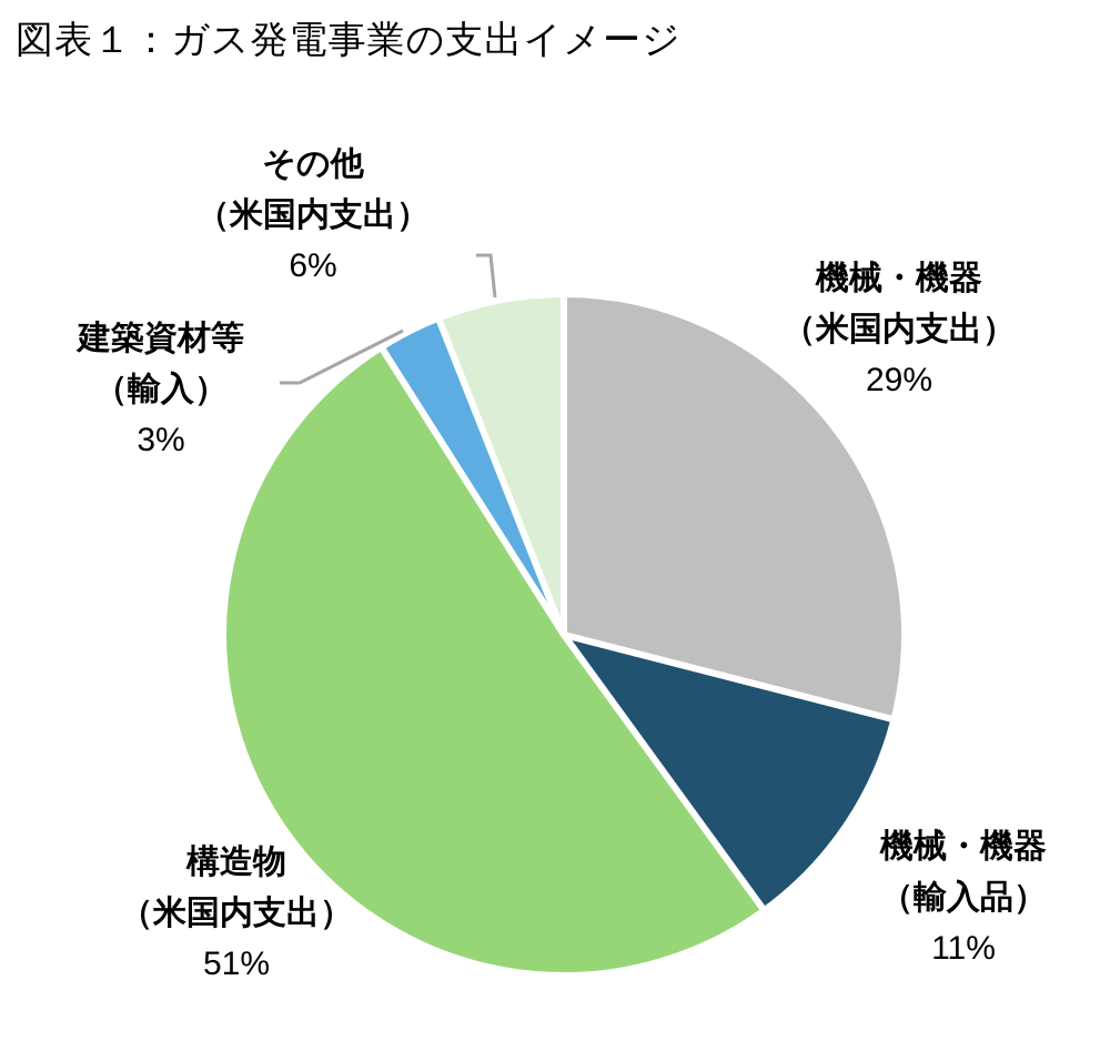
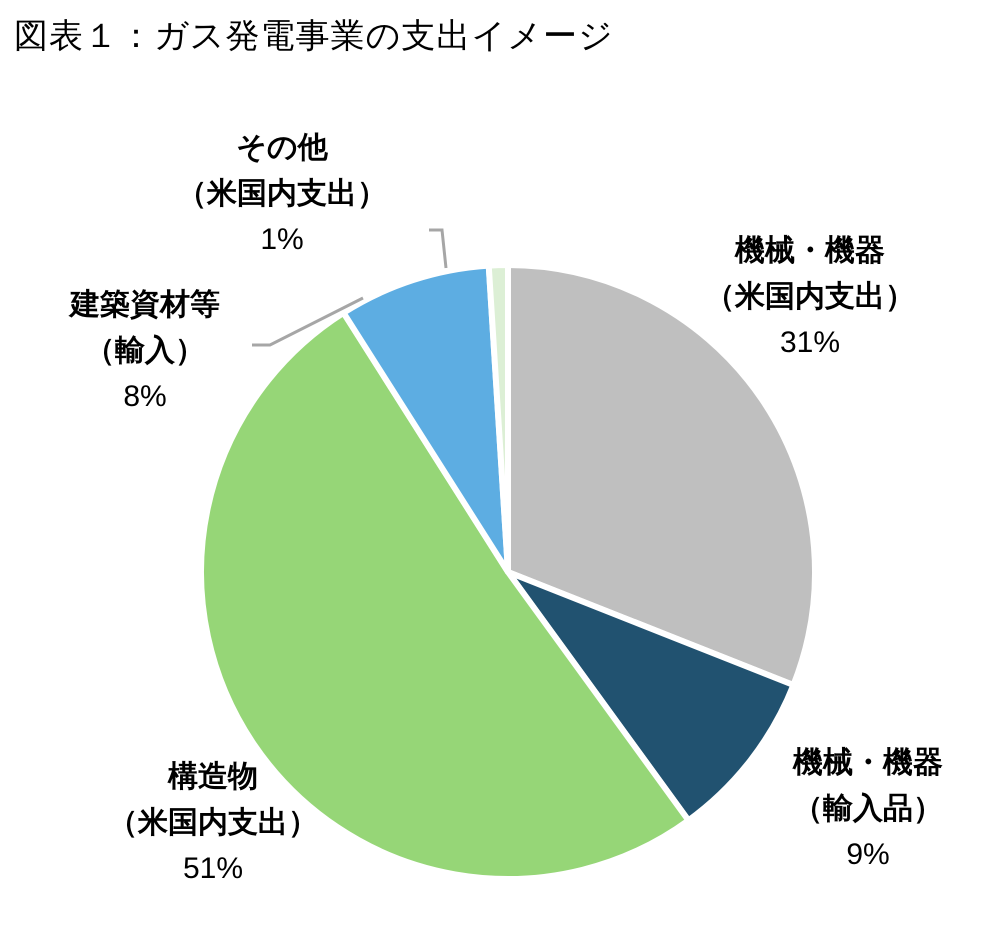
機械・機器（米国内支出）: 29% -> 31%
機械・機器（輸入品）: 11% -> 9%
建築資材等（輸入）: 3% -> 8%
その他（米国内支出）: 6% -> 1%
